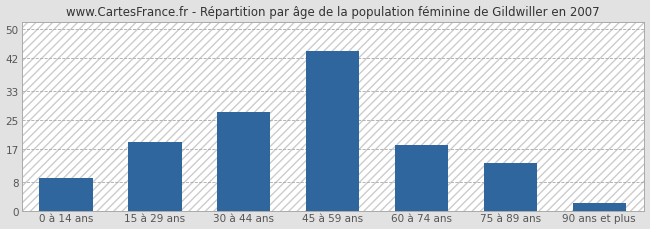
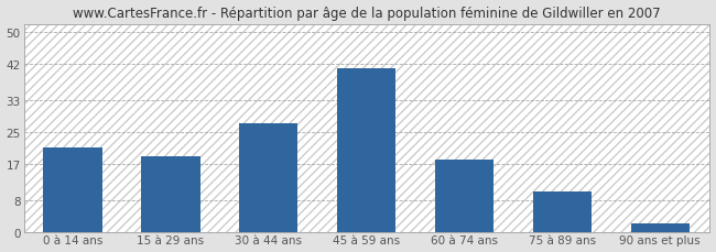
0 à 14 ans: 9 -> 21
45 à 59 ans: 44 -> 41
75 à 89 ans: 13 -> 10
